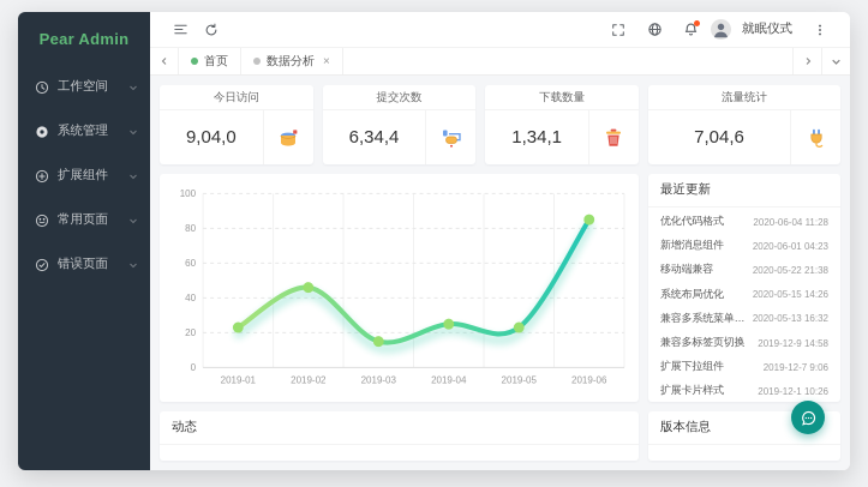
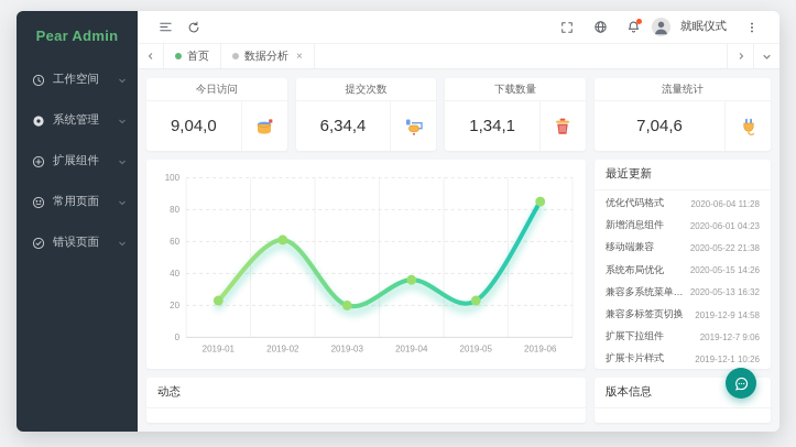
2019-02: 46 -> 61
2019-03: 15 -> 20
2019-04: 25 -> 36
